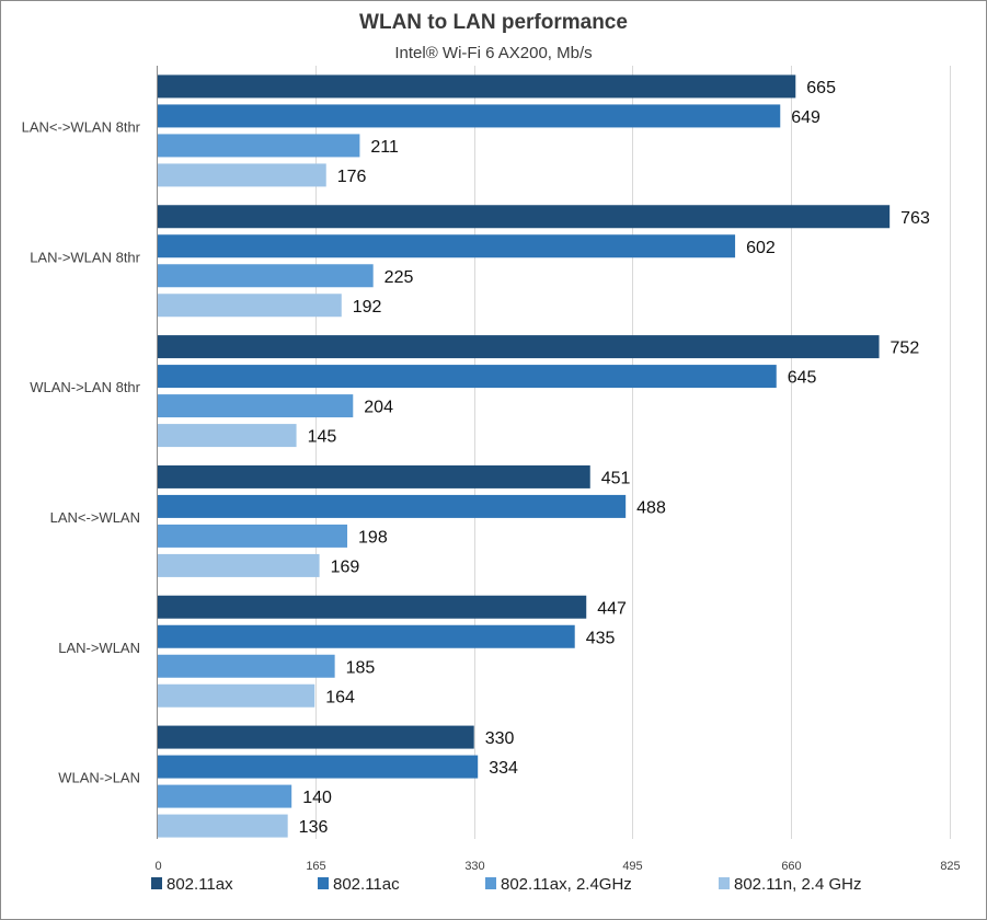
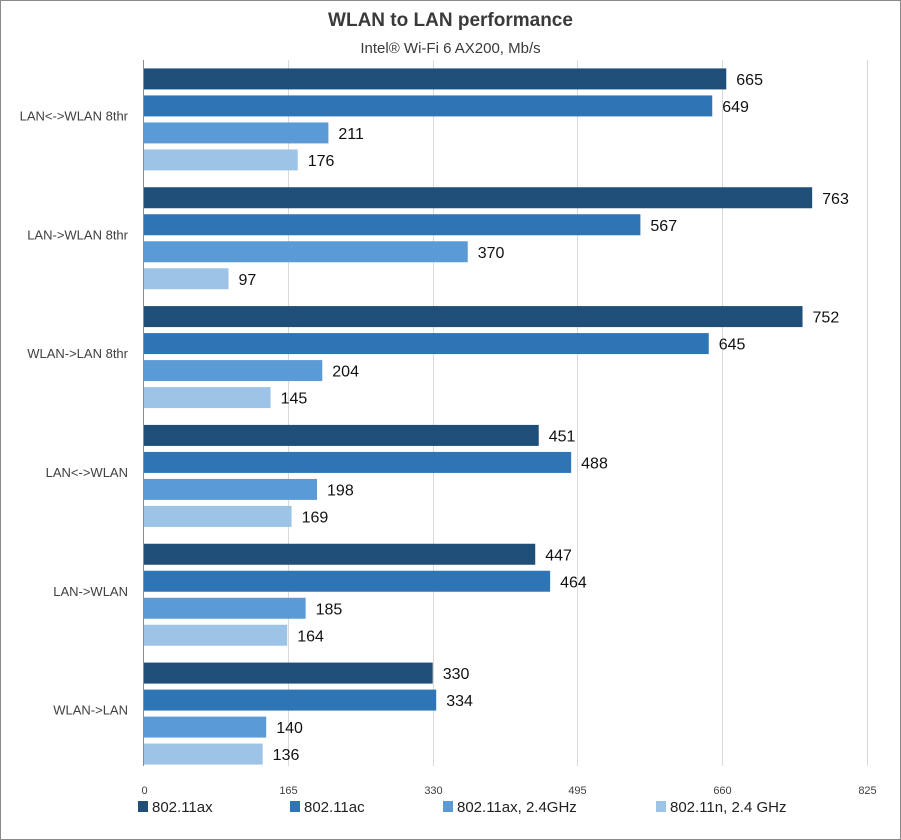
802.11ac/LAN->WLAN 8thr: 602 -> 567
802.11ax, 2.4GHz/LAN->WLAN 8thr: 225 -> 370
802.11n, 2.4 GHz/LAN->WLAN 8thr: 192 -> 97
802.11ac/LAN->WLAN: 435 -> 464
